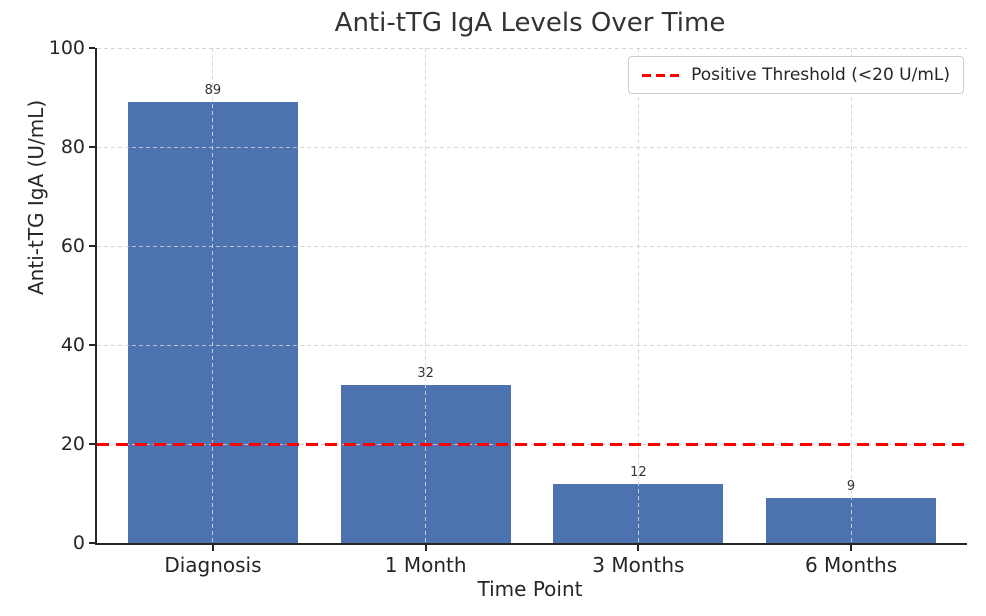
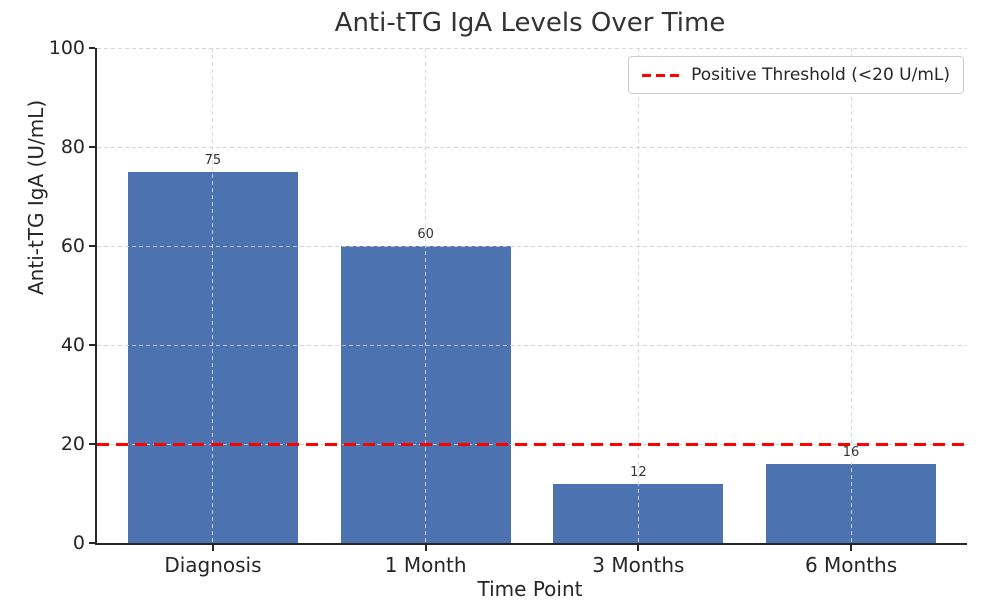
Diagnosis: 89 -> 75
1 Month: 32 -> 60
6 Months: 9 -> 16
